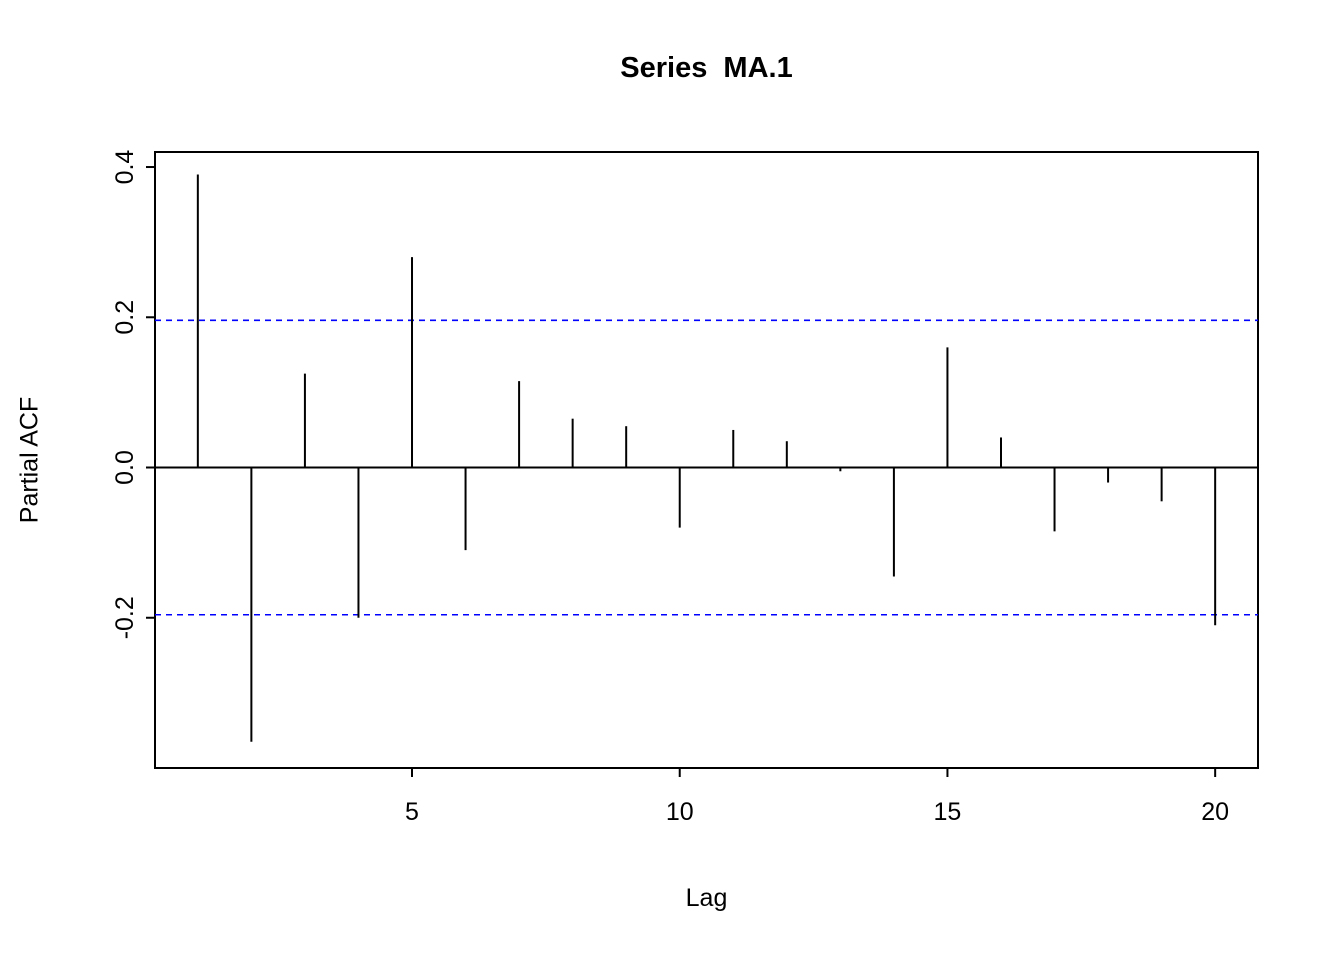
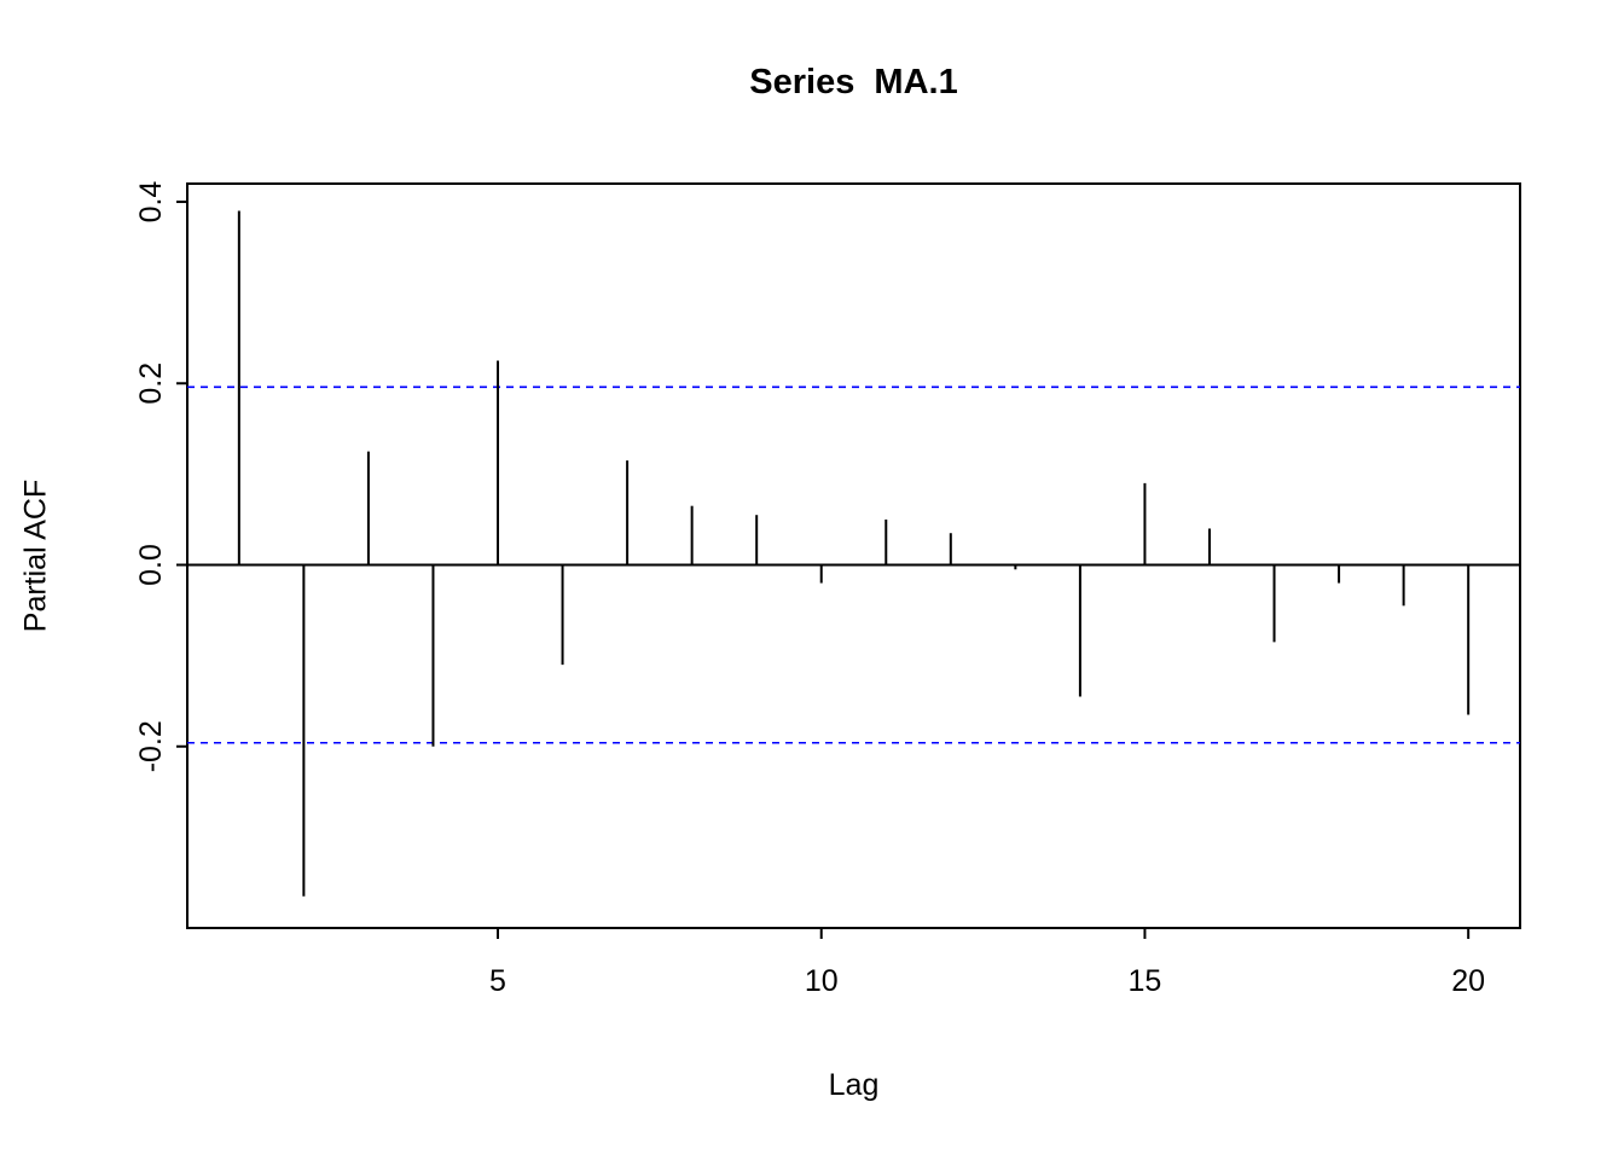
5: 0.28 -> 0.23
10: -0.08 -> -0.02
15: 0.16 -> 0.09
20: -0.21 -> -0.17
